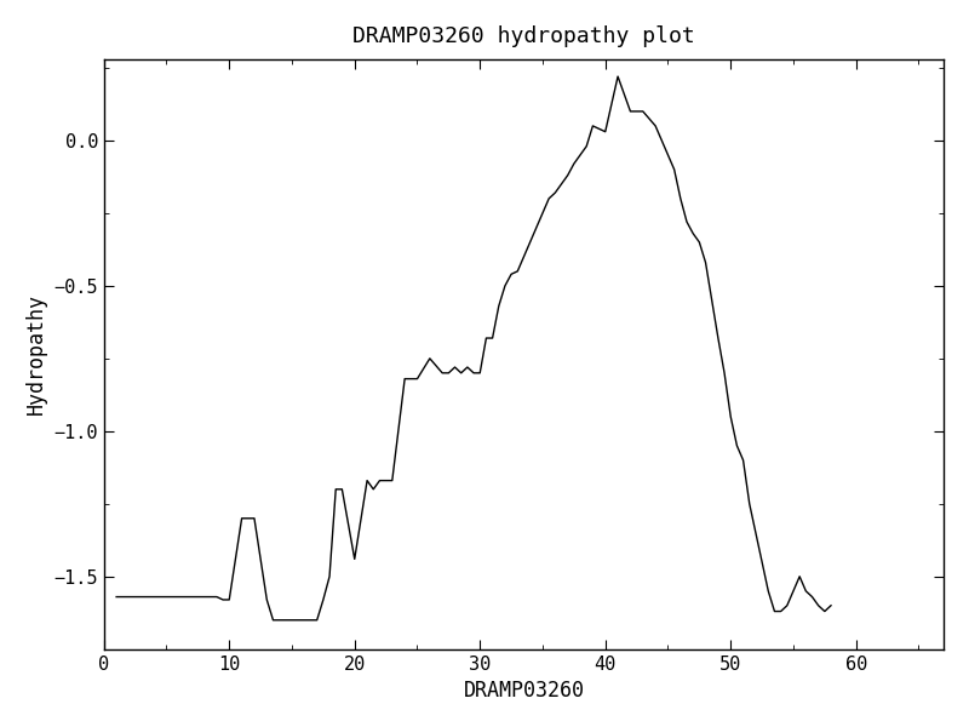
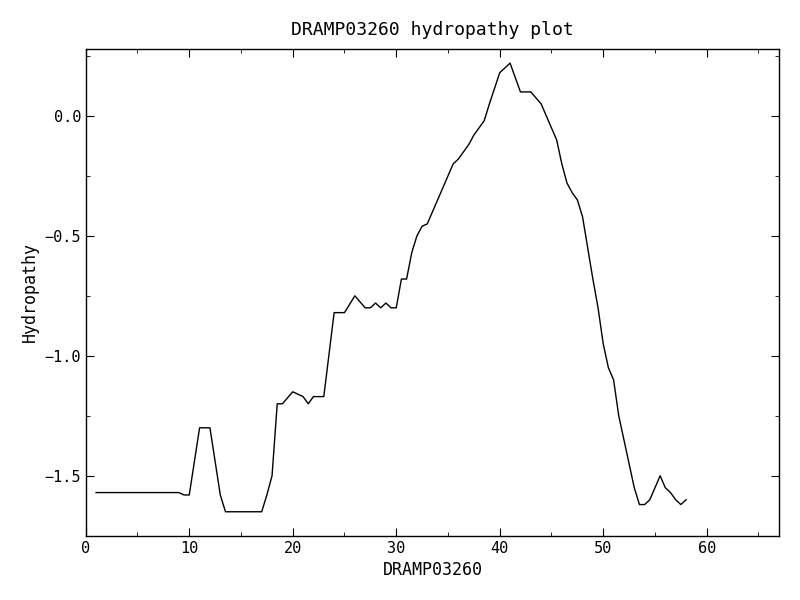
20: -1.44 -> -1.15
40: 0.03 -> 0.18
